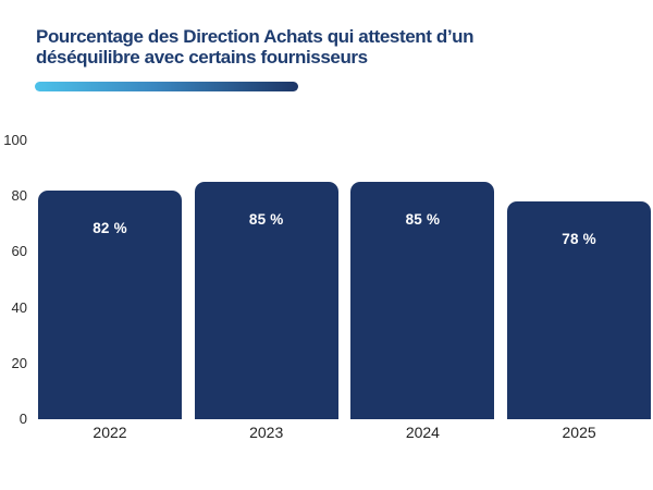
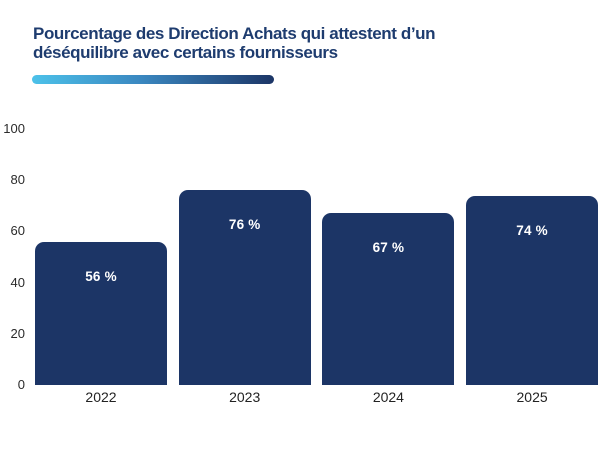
2022: 82 -> 56
2023: 85 -> 76
2024: 85 -> 67
2025: 78 -> 74
